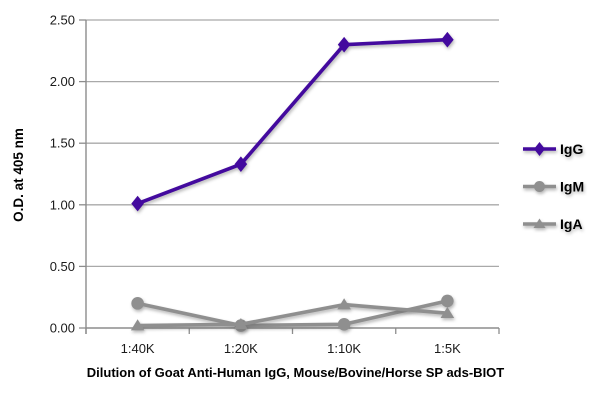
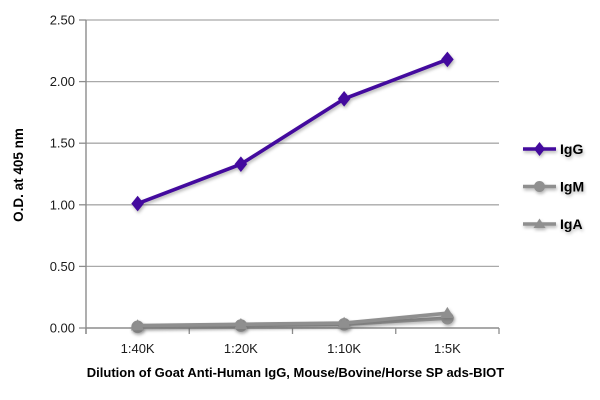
IgM/1:40K: 0.20 -> 0.01
IgG/1:10K: 2.30 -> 1.86
IgA/1:10K: 0.19 -> 0.04
IgG/1:5K: 2.34 -> 2.18
IgM/1:5K: 0.22 -> 0.08
